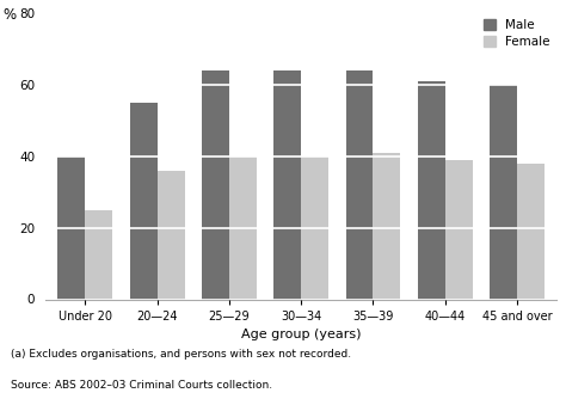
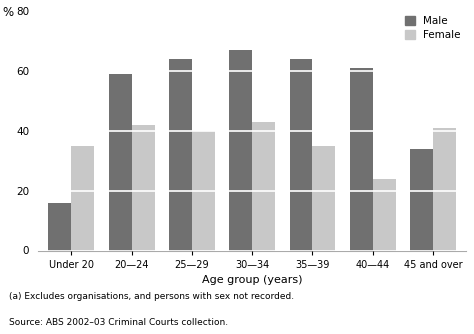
Male/Under 20: 40 -> 16
Female/Under 20: 25 -> 35
Male/20—24: 55 -> 59
Female/20—24: 36 -> 42
Male/30—34: 64 -> 67
Female/30—34: 40 -> 43
Female/35—39: 41 -> 35
Female/40—44: 39 -> 24
Male/45 and over: 60 -> 34
Female/45 and over: 38 -> 41
